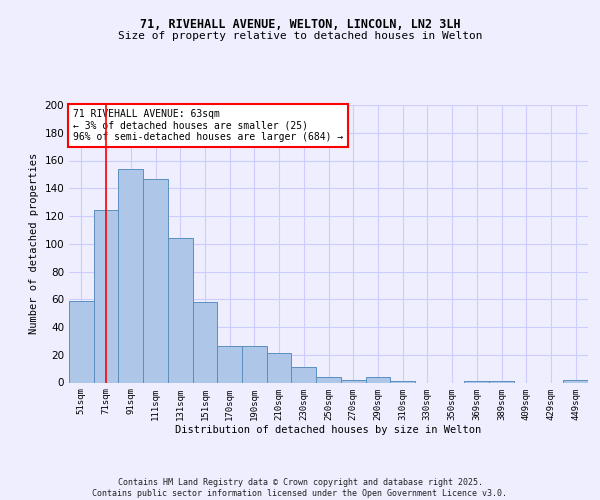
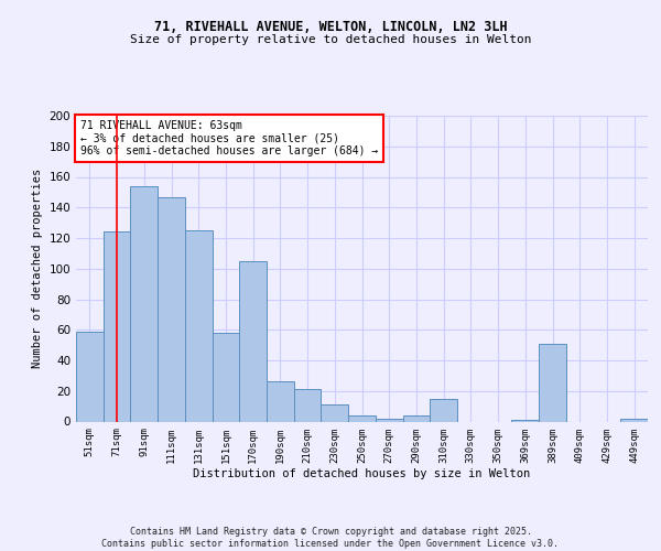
131sqm: 104 -> 125
170sqm: 26 -> 105
310sqm: 1 -> 15
389sqm: 1 -> 51
